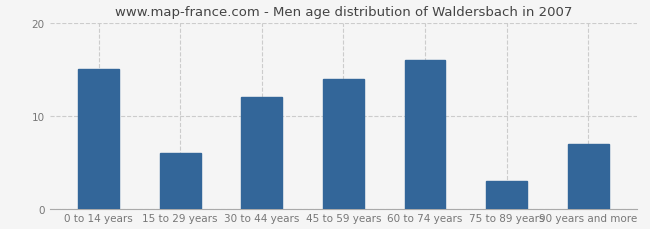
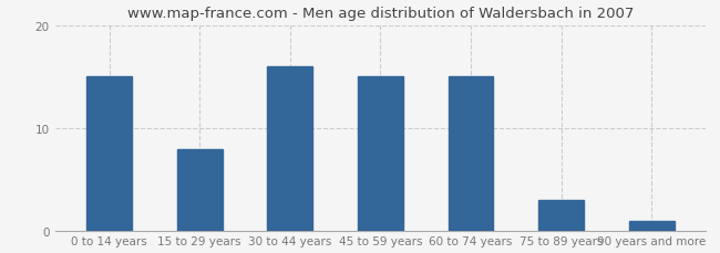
15 to 29 years: 6 -> 8
30 to 44 years: 12 -> 16
45 to 59 years: 14 -> 15
60 to 74 years: 16 -> 15
90 years and more: 7 -> 1
